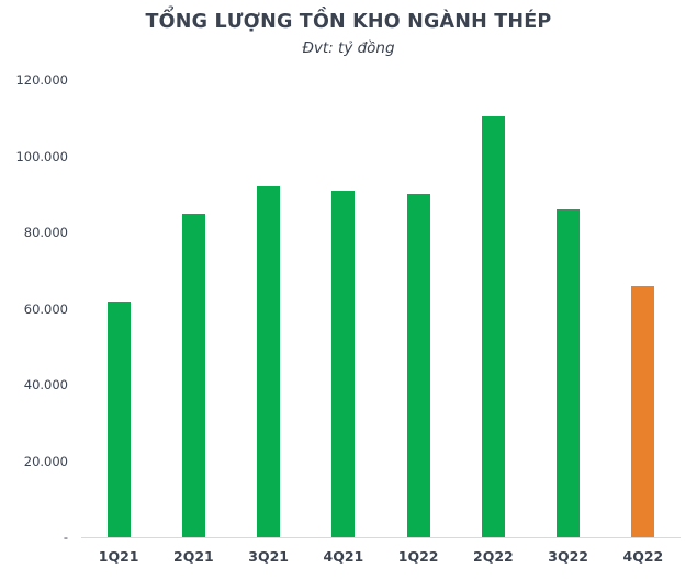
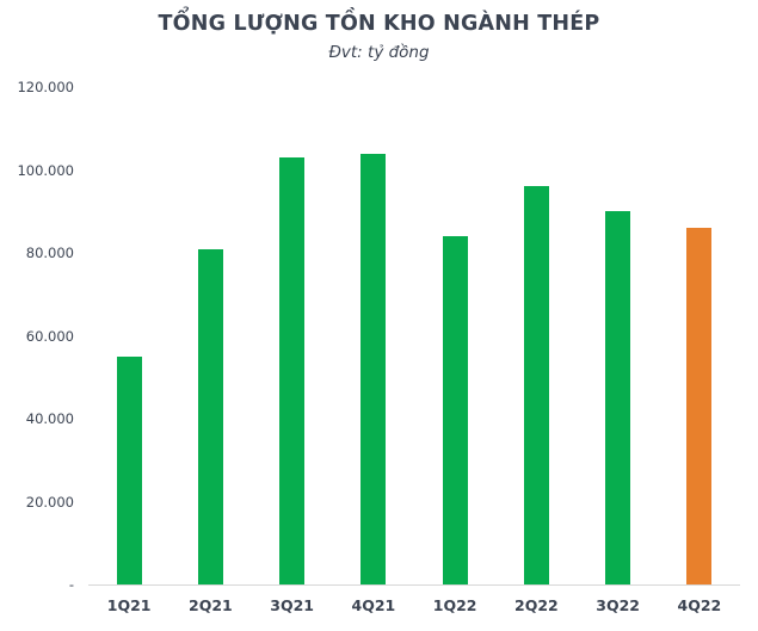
1Q21: 62000 -> 55000
2Q21: 85000 -> 81000
3Q21: 92000 -> 103000
4Q21: 91000 -> 104000
1Q22: 90000 -> 84000
2Q22: 110000 -> 96000
3Q22: 86000 -> 90000
4Q22: 66000 -> 86000
